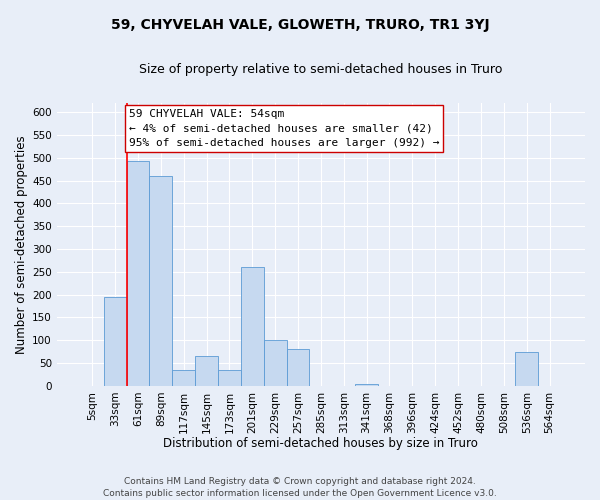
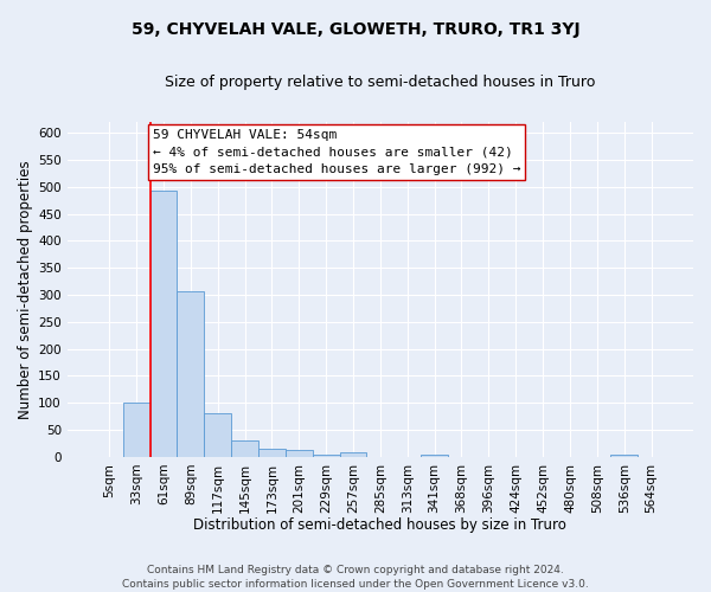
33sqm: 195 -> 100
89sqm: 460 -> 307
117sqm: 35 -> 80
145sqm: 65 -> 30
173sqm: 35 -> 15
201sqm: 260 -> 13
229sqm: 100 -> 5
257sqm: 80 -> 8
536sqm: 75 -> 3
